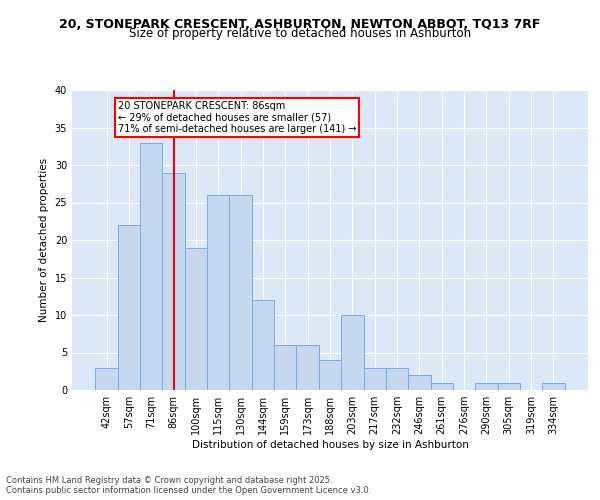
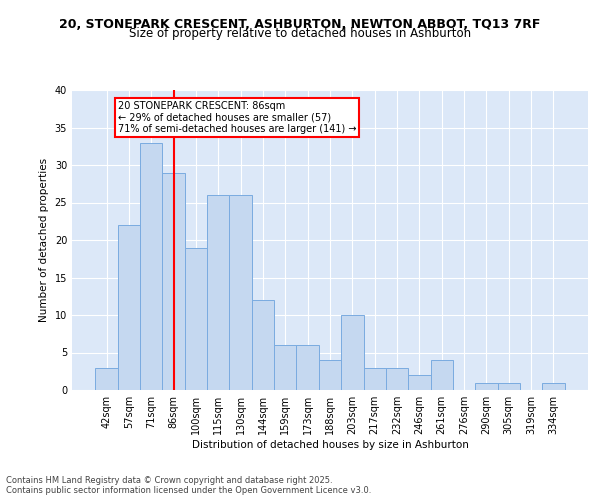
261sqm: 1 -> 4
